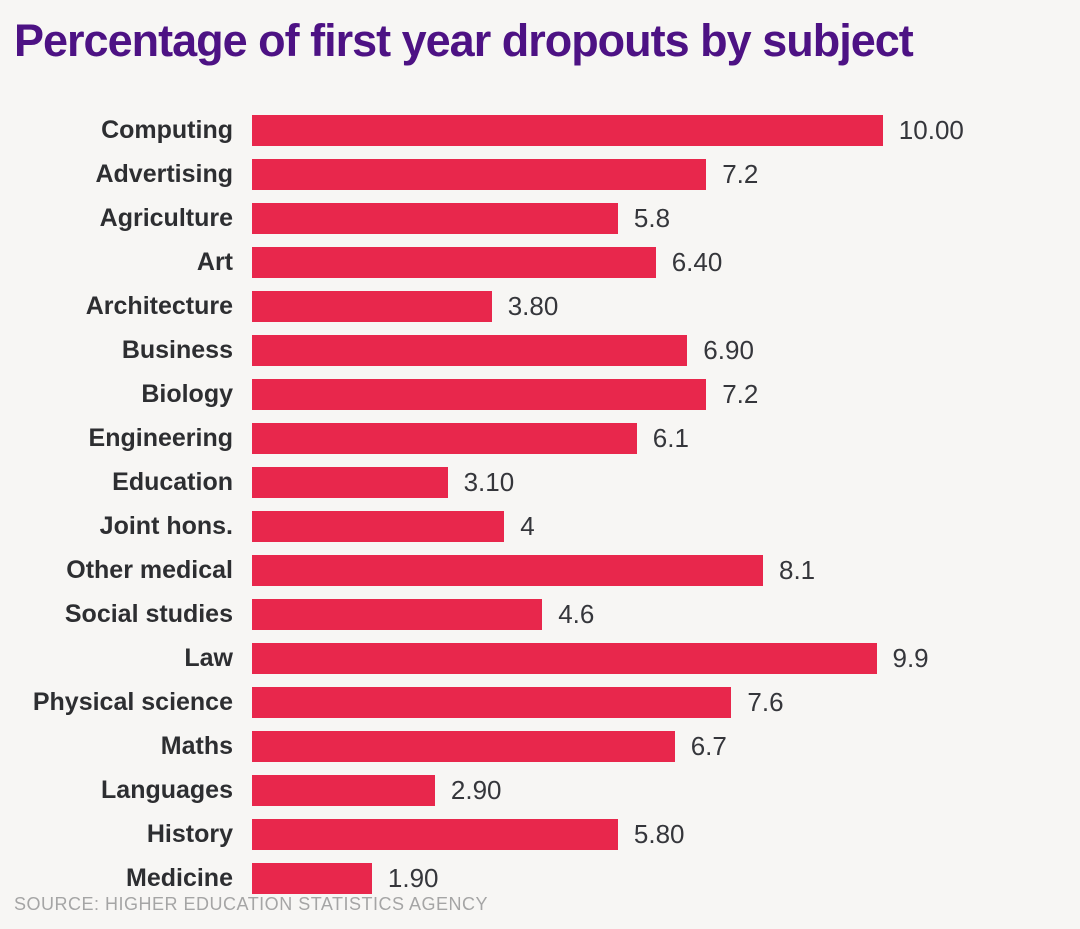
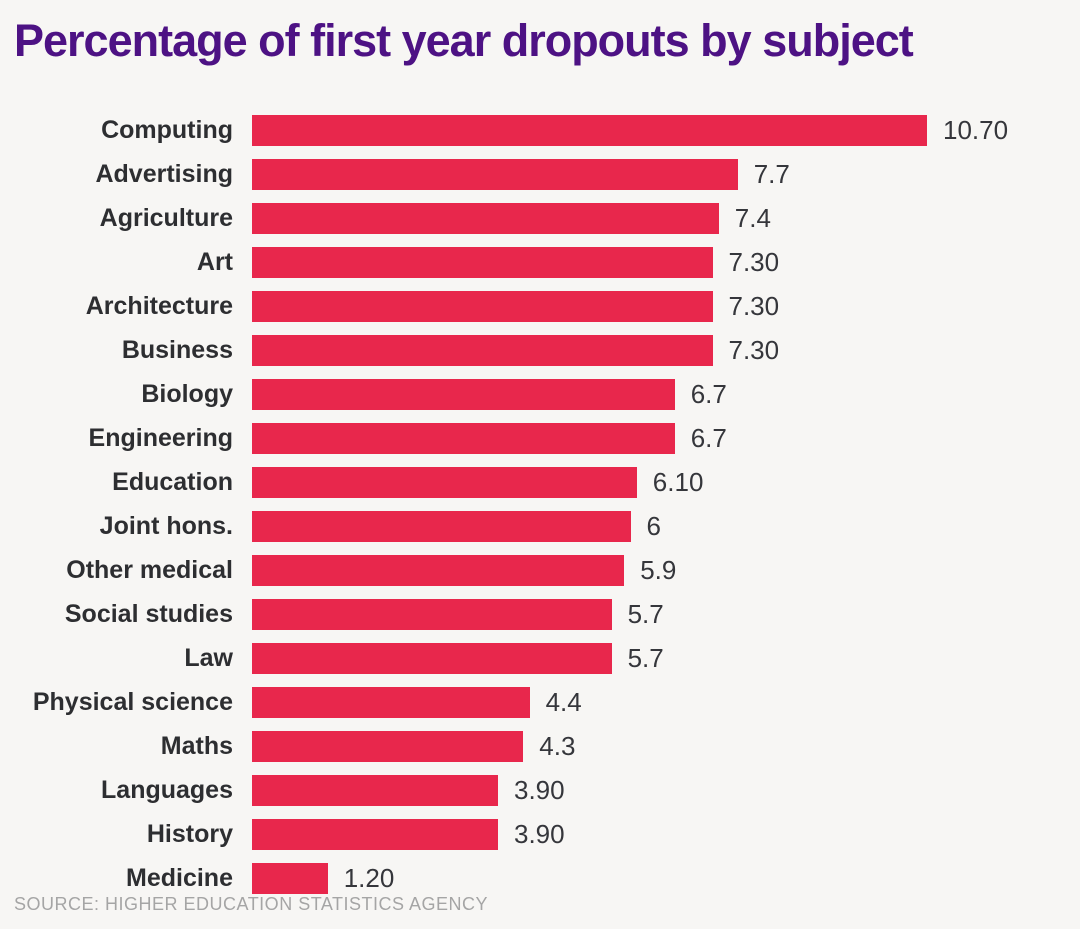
Computing: 10.00 -> 10.70
Advertising: 7.2 -> 7.7
Agriculture: 5.8 -> 7.4
Art: 6.40 -> 7.30
Architecture: 3.80 -> 7.30
Business: 6.90 -> 7.30
Biology: 7.2 -> 6.7
Engineering: 6.1 -> 6.7
Education: 3.10 -> 6.10
Joint hons.: 4 -> 6
Other medical: 8.1 -> 5.9
Social studies: 4.6 -> 5.7
Law: 9.9 -> 5.7
Physical science: 7.6 -> 4.4
Maths: 6.7 -> 4.3
Languages: 2.90 -> 3.90
History: 5.80 -> 3.90
Medicine: 1.90 -> 1.20
